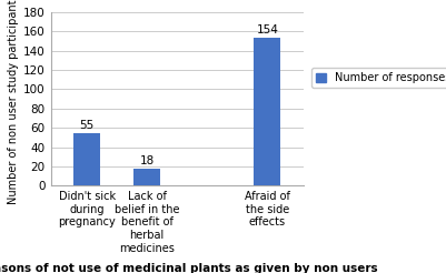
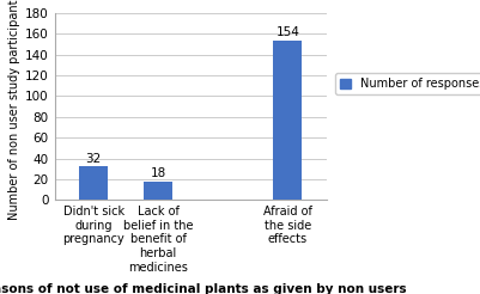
Didn't sick during pregnancy: 55 -> 32
